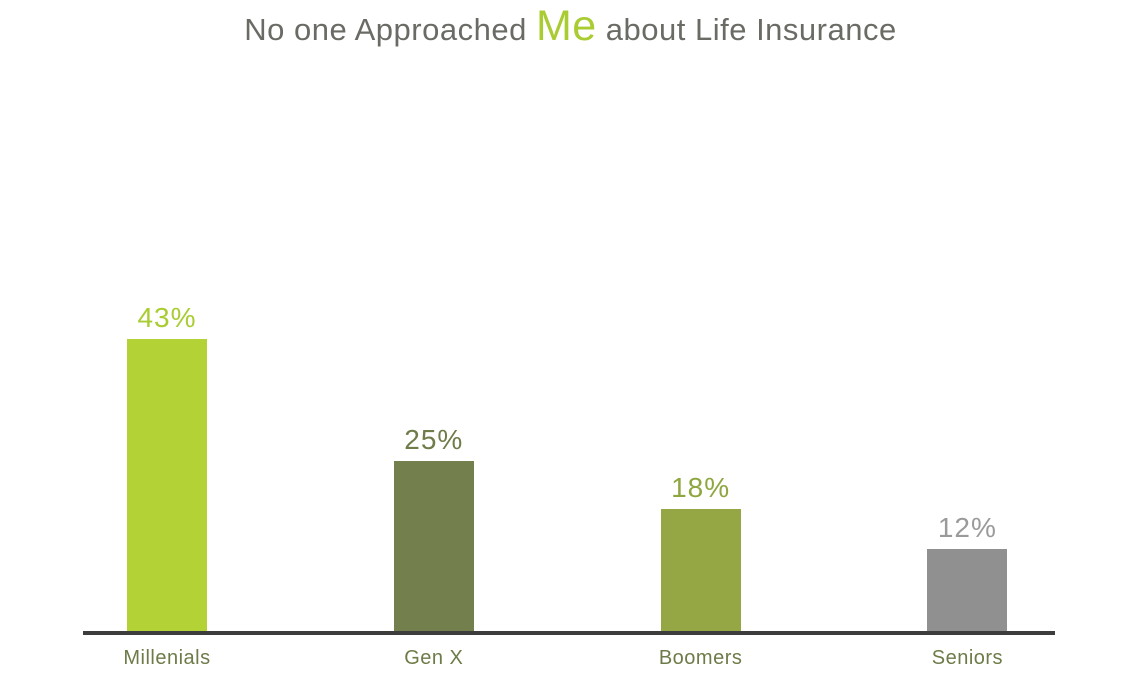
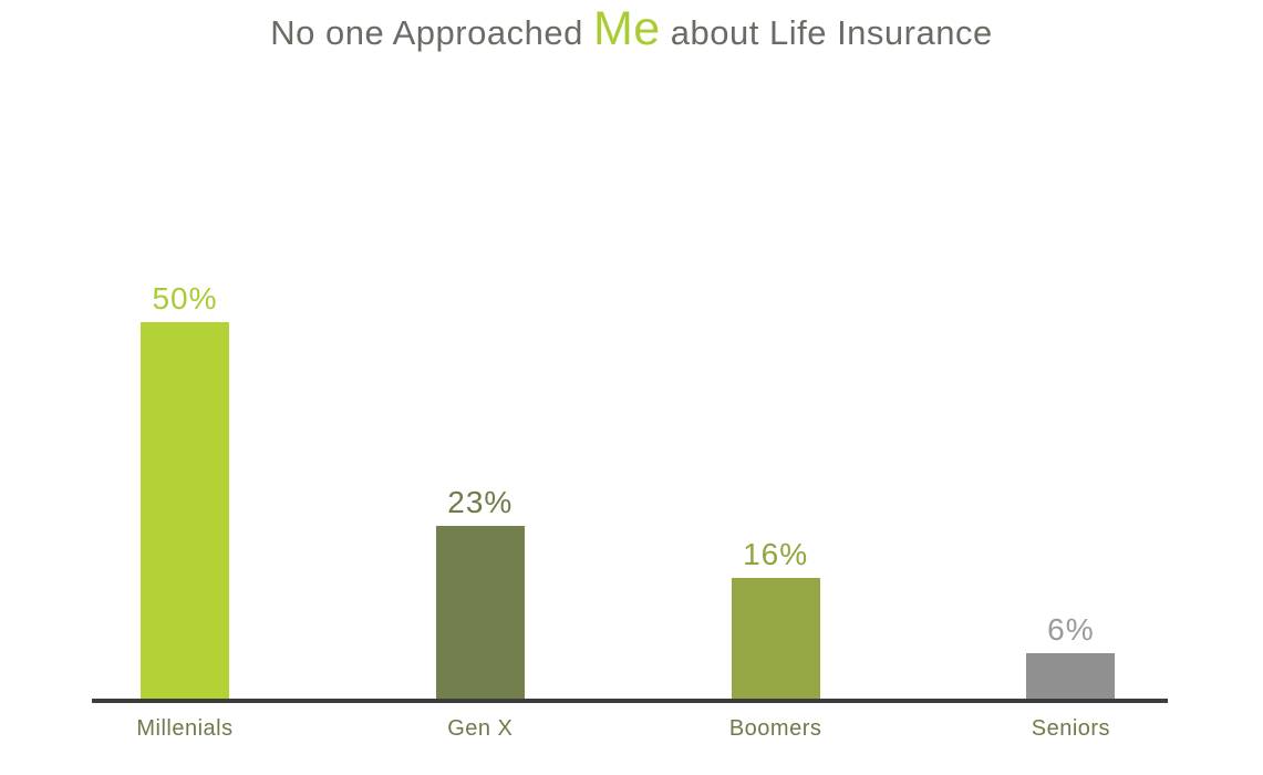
Millenials: 43% -> 50%
Gen X: 25% -> 23%
Boomers: 18% -> 16%
Seniors: 12% -> 6%
